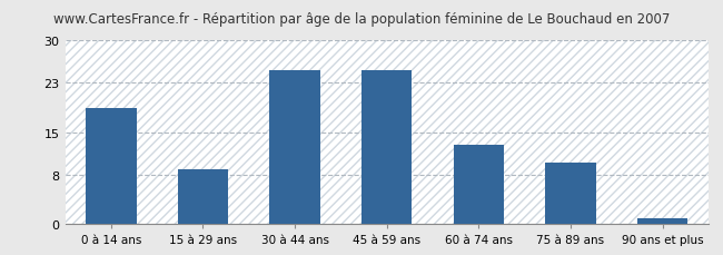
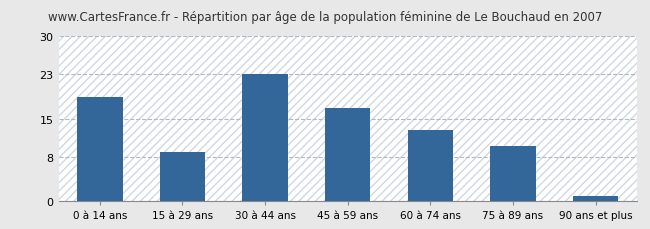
30 à 44 ans: 25 -> 23
45 à 59 ans: 25 -> 17
